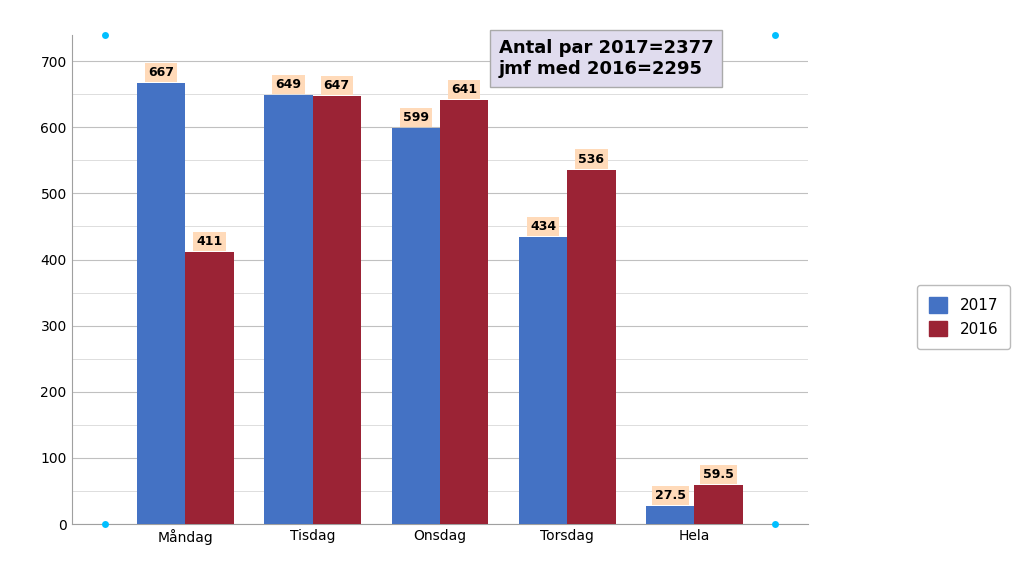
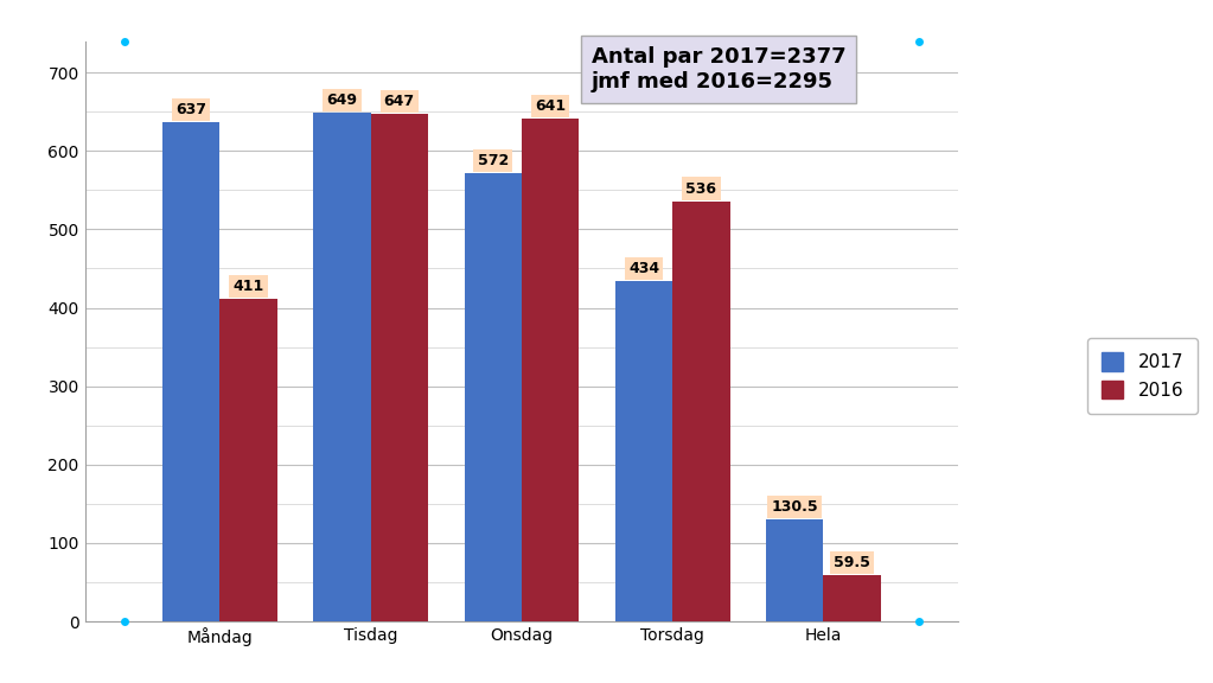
2017/Måndag: 667 -> 637
2017/Onsdag: 599 -> 572
2017/Hela: 27.5 -> 130.5
